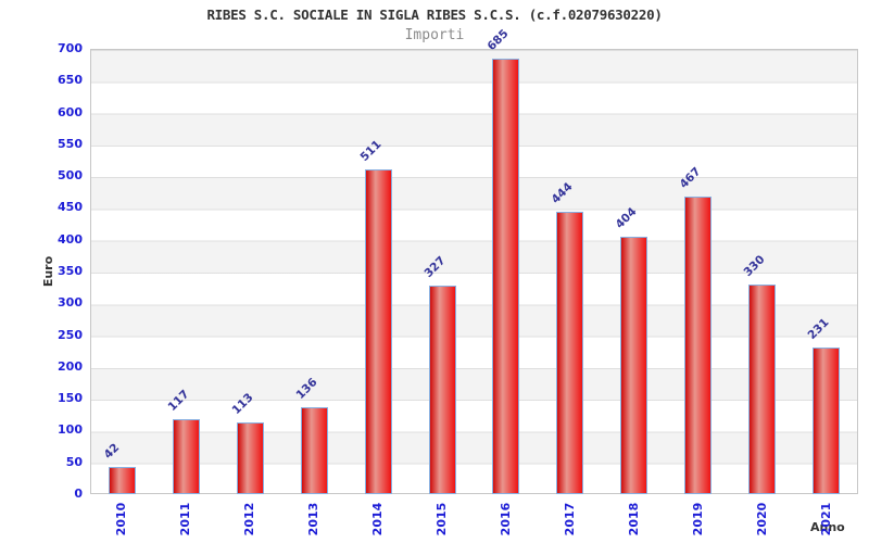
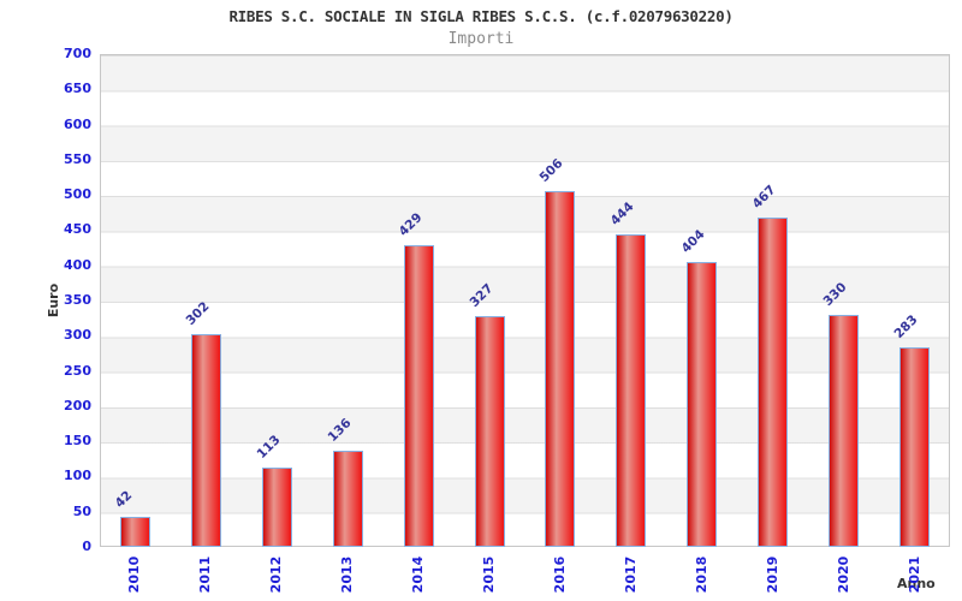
2011: 117 -> 302
2014: 511 -> 429
2016: 685 -> 506
2021: 231 -> 283
